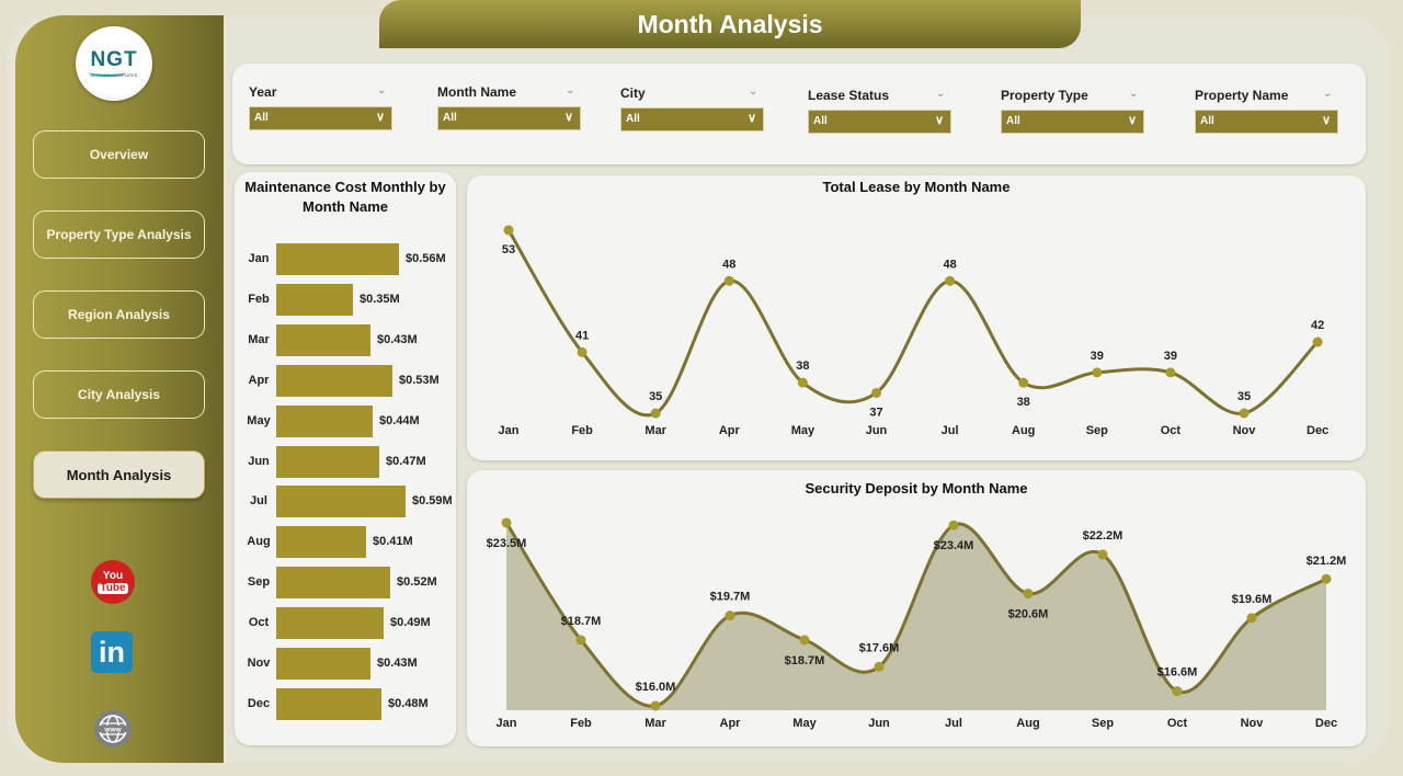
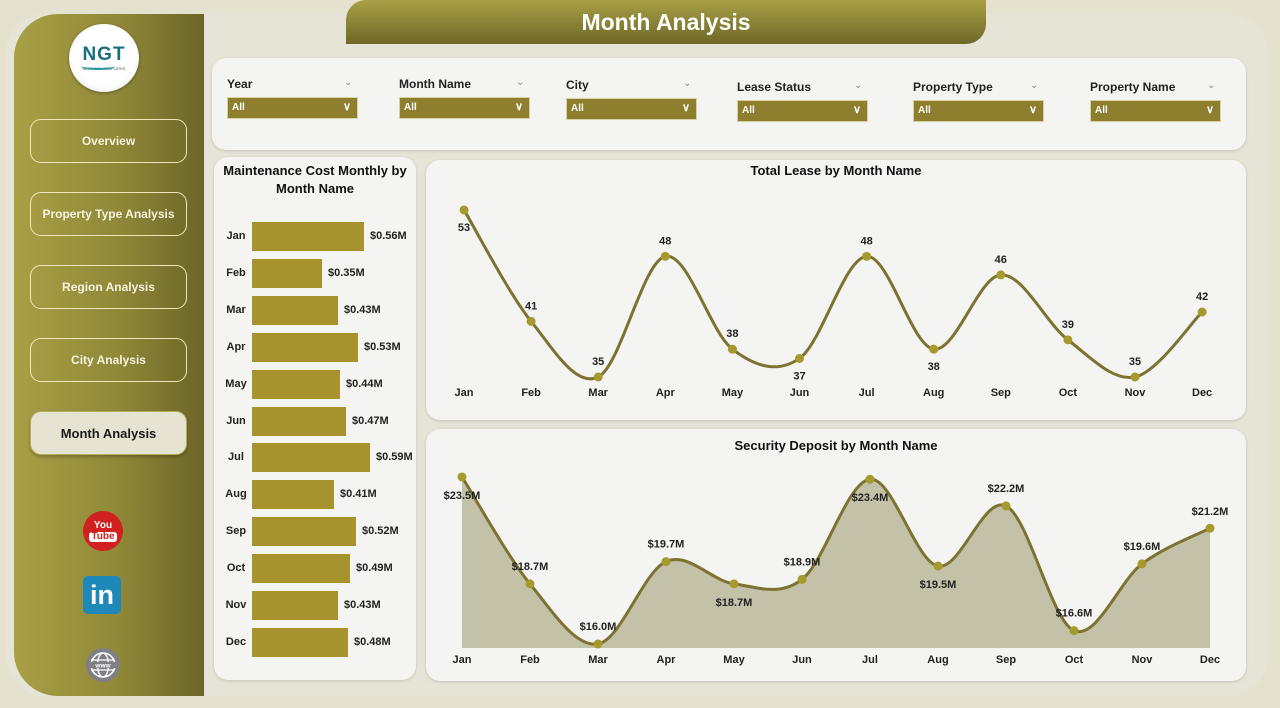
Total Lease by Month Name/Sep: 39 -> 46
Security Deposit by Month Name/Jun: $17.6M -> $18.9M
Security Deposit by Month Name/Aug: $20.6M -> $19.5M
